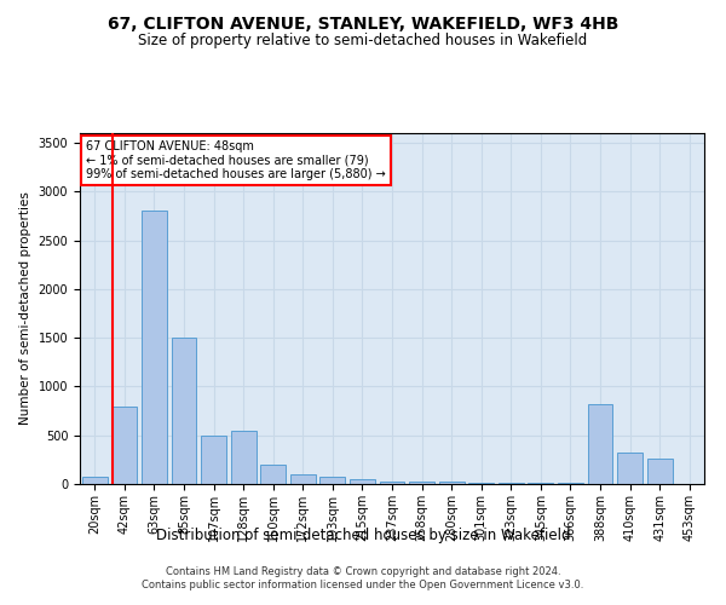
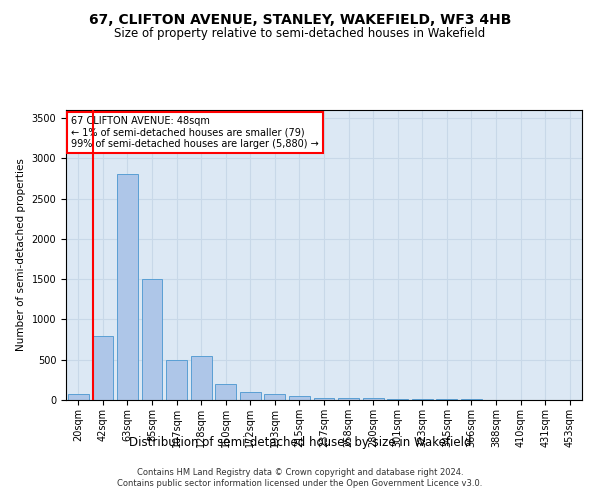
388sqm: 820 -> 0
410sqm: 320 -> 0
431sqm: 260 -> 0
